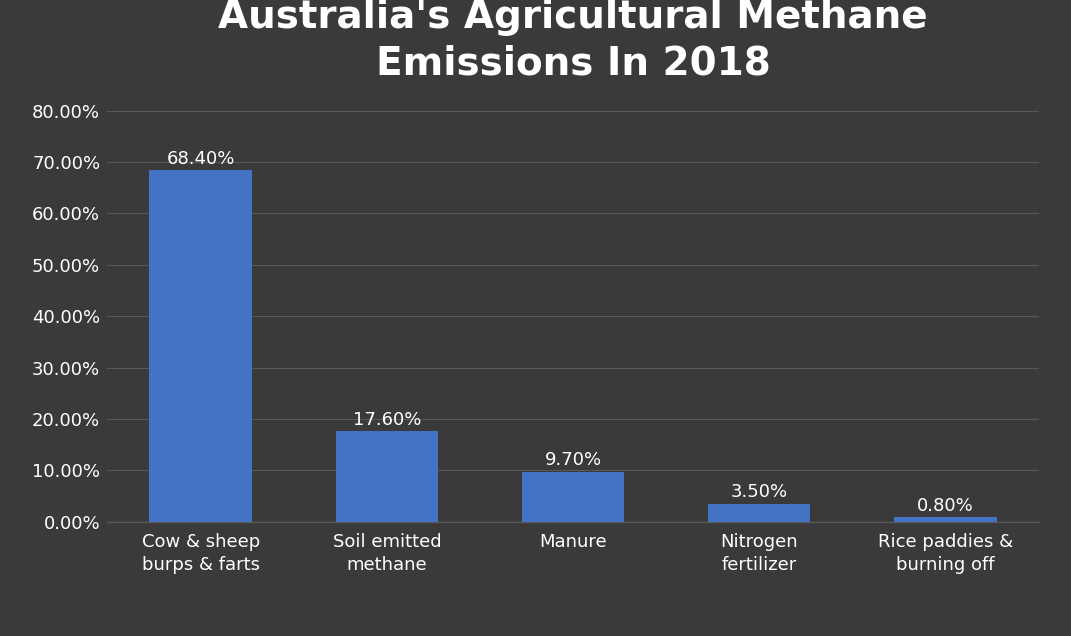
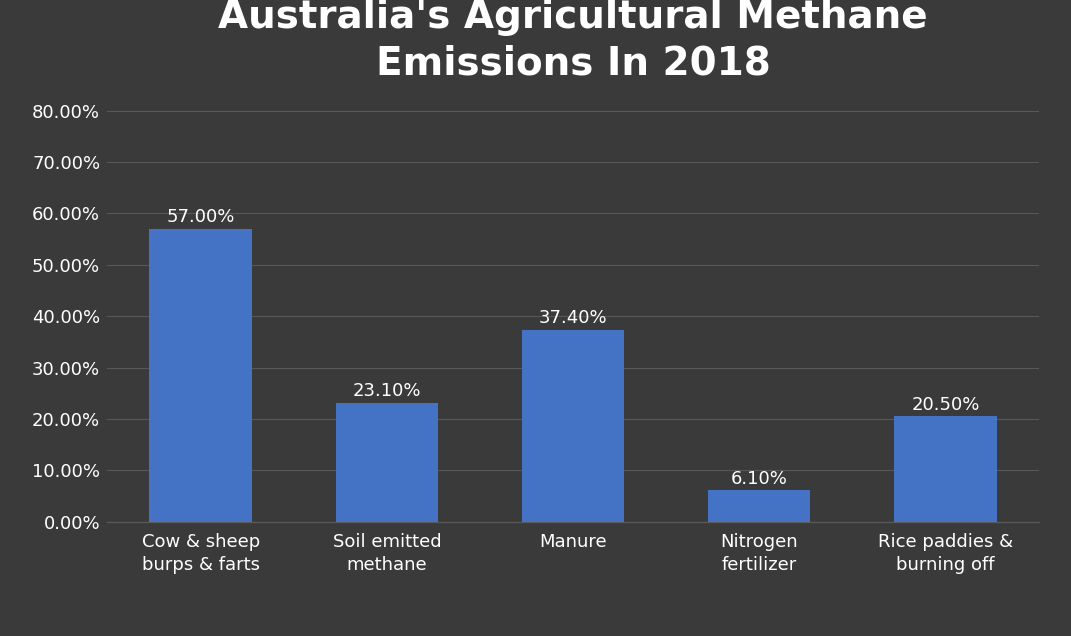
Cow & sheep burps & farts: 68.40% -> 57.00%
Soil emitted methane: 17.60% -> 23.10%
Manure: 9.70% -> 37.40%
Nitrogen fertilizer: 3.50% -> 6.10%
Rice paddies & burning off: 0.80% -> 20.50%
